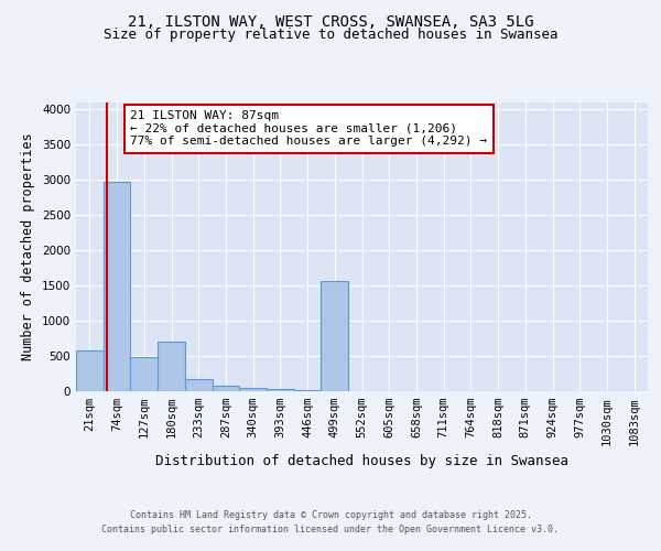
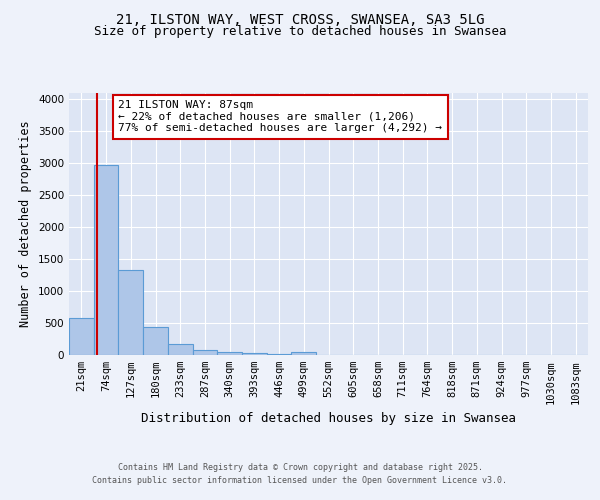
127sqm: 480 -> 1330
180sqm: 700 -> 430
499sqm: 1560 -> 50
